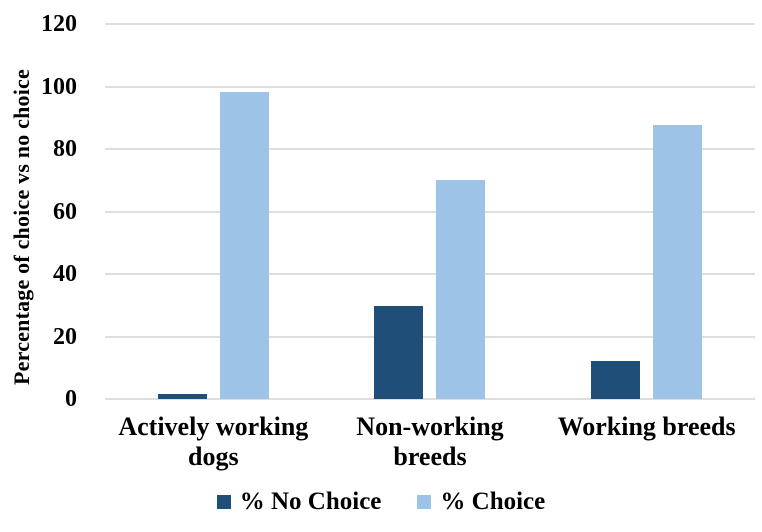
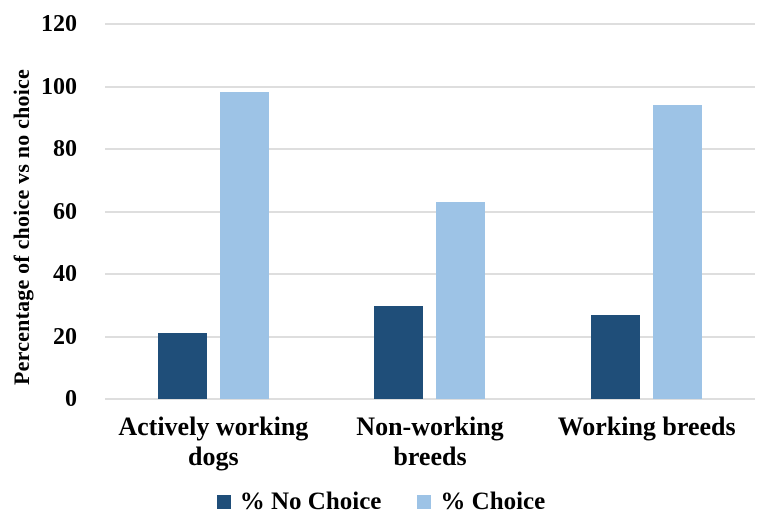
% No Choice/Actively working dogs: 2 -> 21
% Choice/Non-working breeds: 70 -> 63
% No Choice/Working breeds: 12 -> 27
% Choice/Working breeds: 88 -> 94
